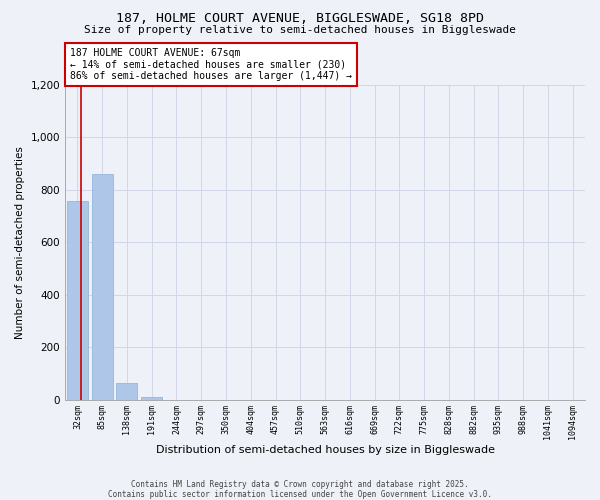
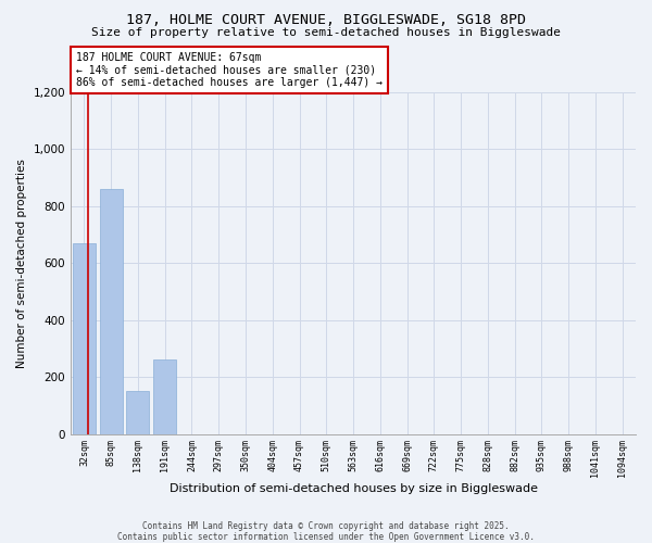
32sqm: 755 -> 670
138sqm: 65 -> 150
191sqm: 10 -> 260
